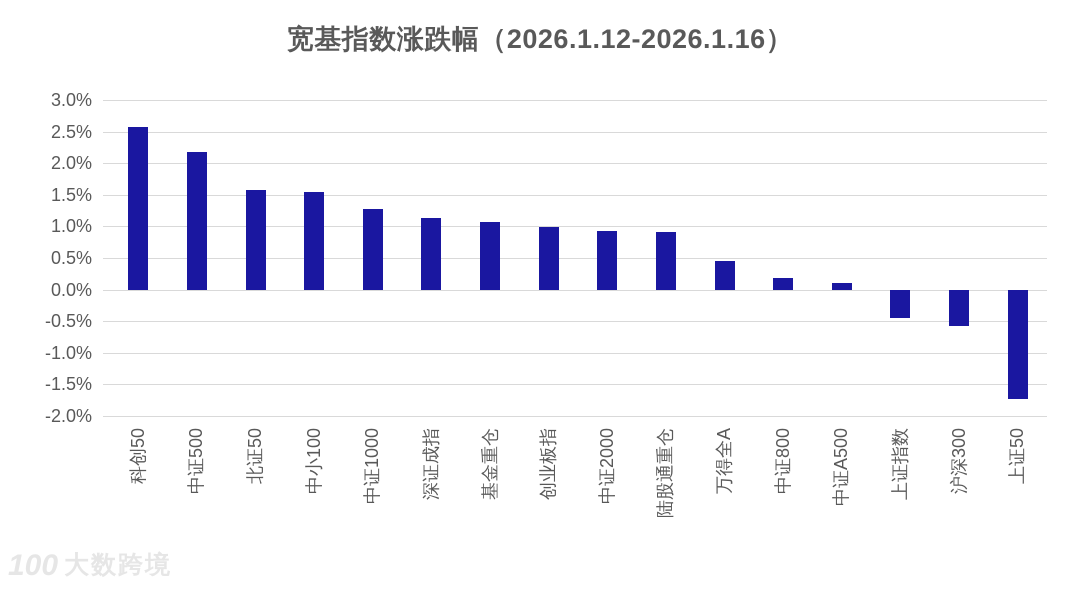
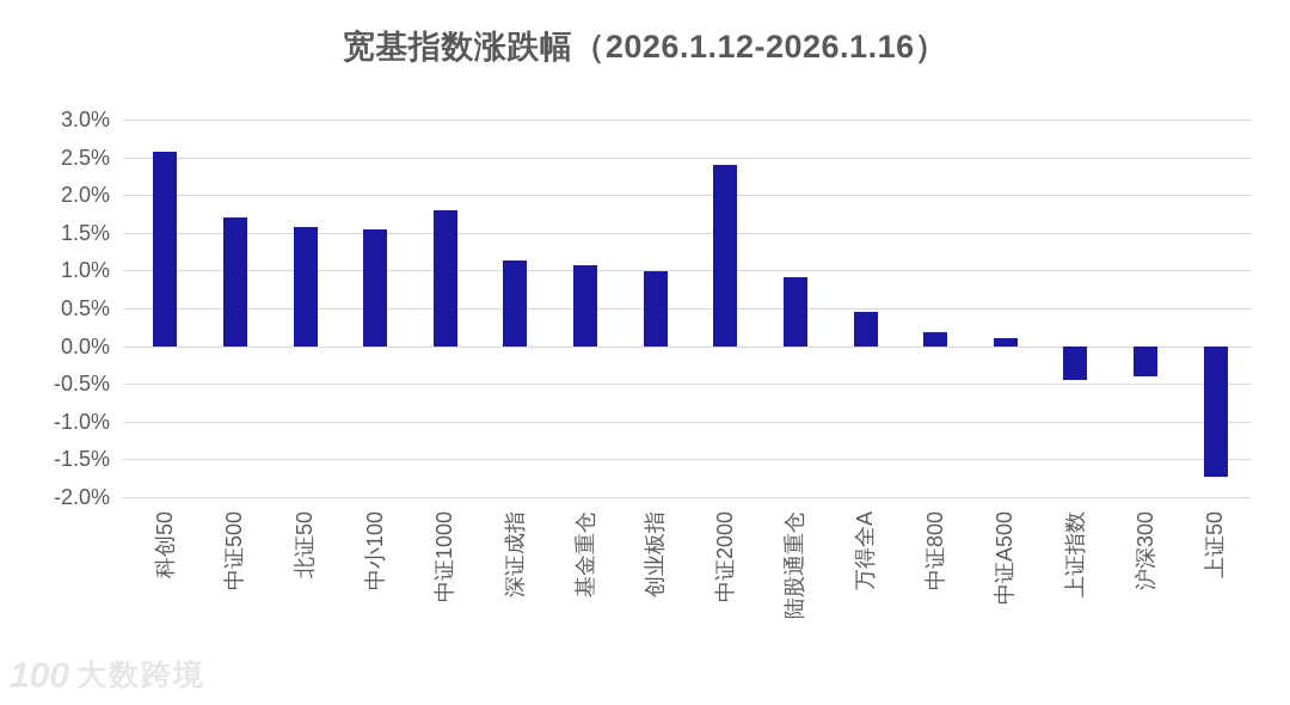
中证500: 2.2% -> 1.7%
中证1000: 1.3% -> 1.8%
中证2000: 0.9% -> 2.4%
沪深300: -0.6% -> -0.4%
